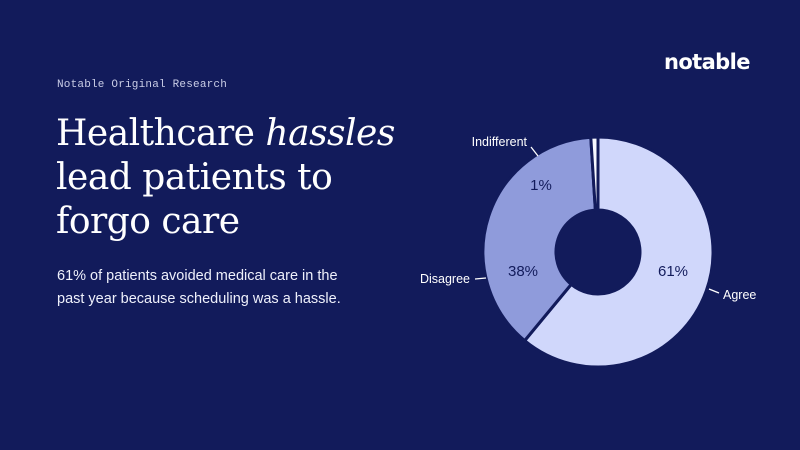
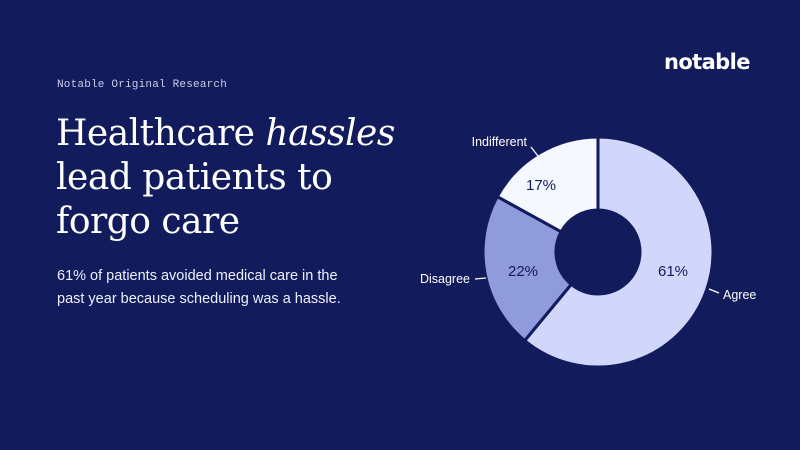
Disagree: 38% -> 22%
Indifferent: 1% -> 17%
